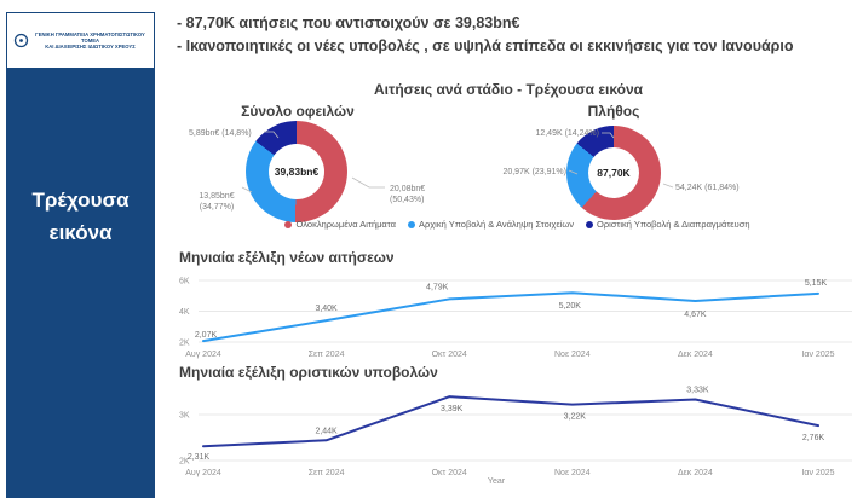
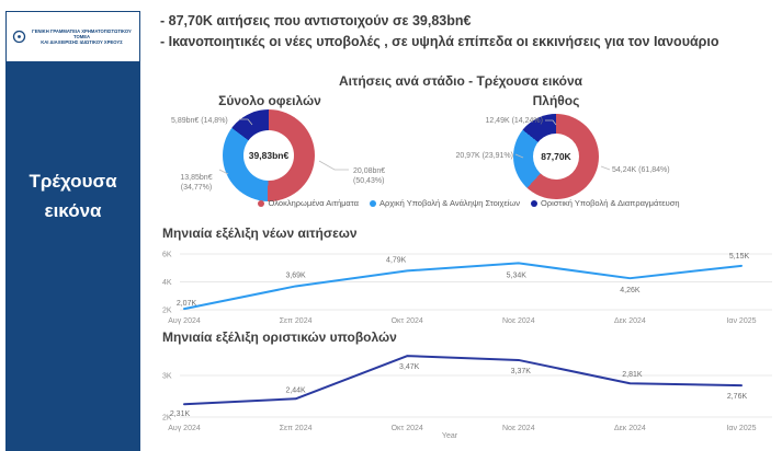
Μηνιαία εξέλιξη νέων αιτήσεων/Σεπ 2024: 3,40K -> 3,69K
Μηνιαία εξέλιξη νέων αιτήσεων/Νοε 2024: 5,20K -> 5,34K
Μηνιαία εξέλιξη νέων αιτήσεων/Δεκ 2024: 4,67K -> 4,26K
Μηνιαία εξέλιξη οριστικών υποβολών/Οκτ 2024: 3,39K -> 3,47K
Μηνιαία εξέλιξη οριστικών υποβολών/Νοε 2024: 3,22K -> 3,37K
Μηνιαία εξέλιξη οριστικών υποβολών/Δεκ 2024: 3,33K -> 2,81K
